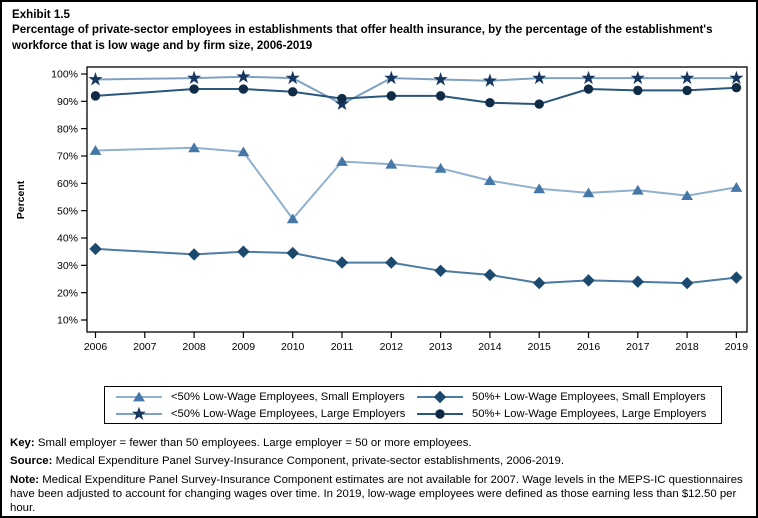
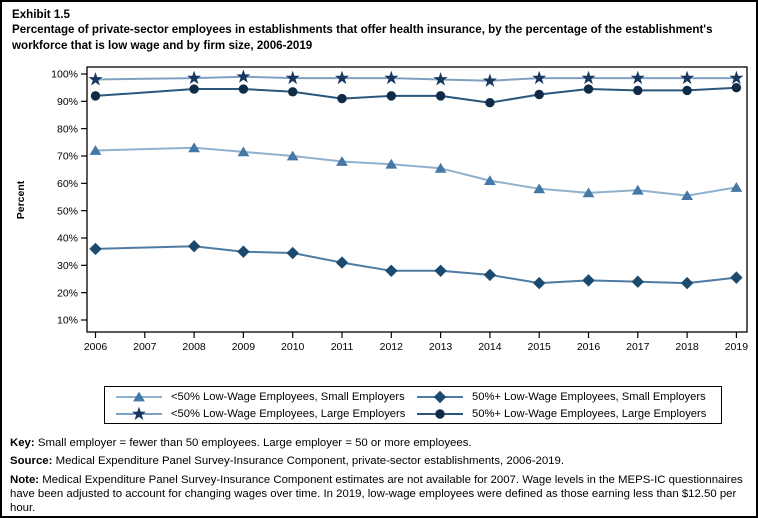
50%+ Low-Wage Employees, Small Employers/2008: 34% -> 37%
<50% Low-Wage Employees, Small Employers/2010: 47% -> 70%
<50% Low-Wage Employees, Large Employers/2011: 89% -> 98%
50%+ Low-Wage Employees, Small Employers/2012: 31% -> 28%
50%+ Low-Wage Employees, Large Employers/2015: 89% -> 92%
